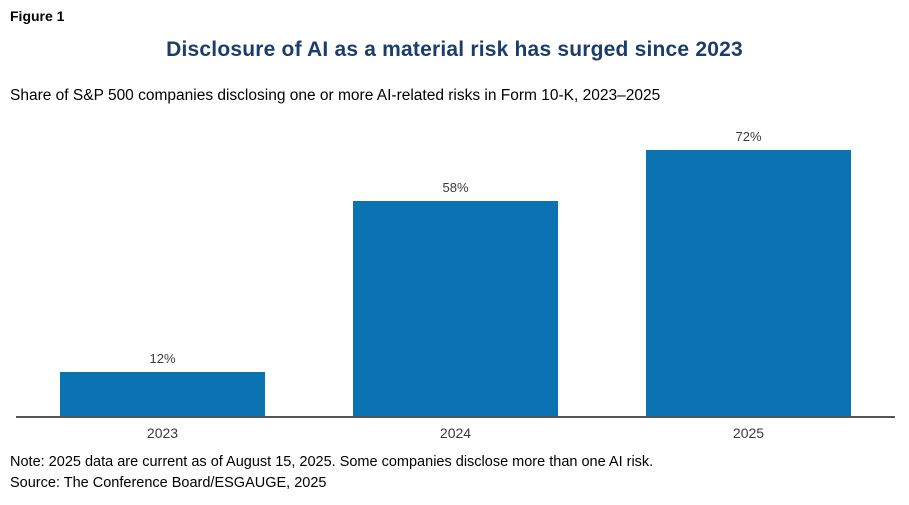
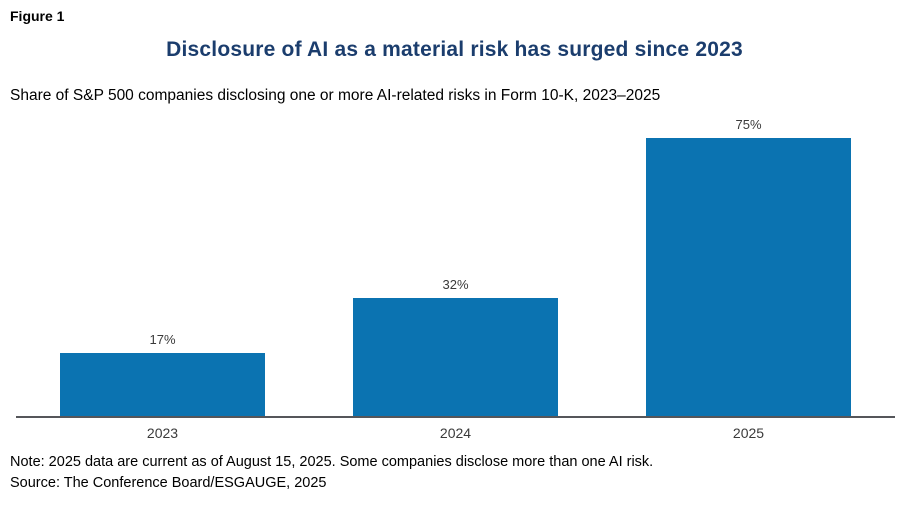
2023: 12% -> 17%
2024: 58% -> 32%
2025: 72% -> 75%
